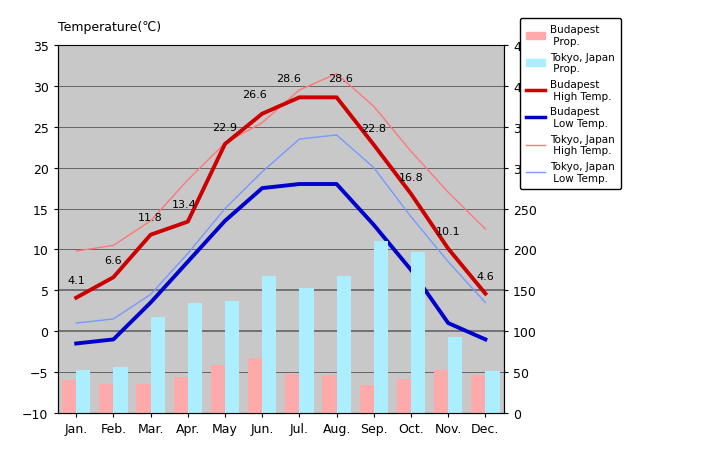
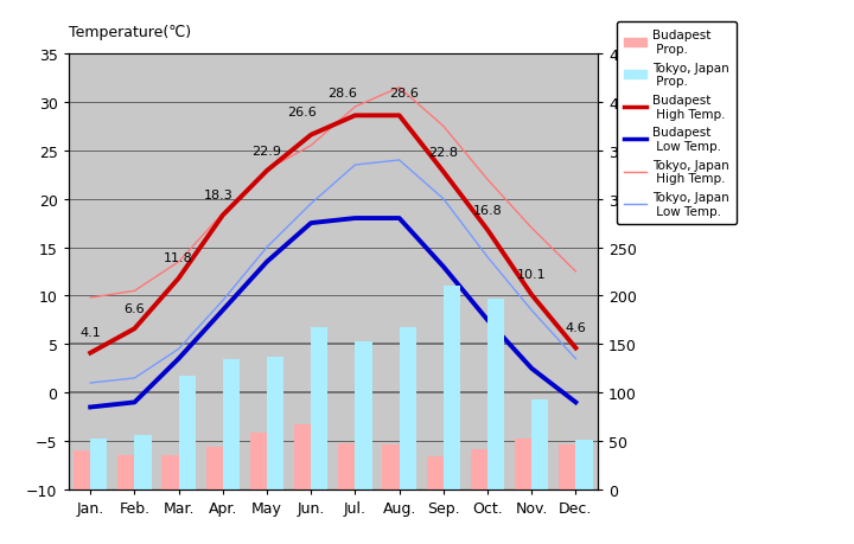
Budapest High Temp./Apr.: 13.4 -> 18.3
Budapest Low Temp./Nov.: 1.0 -> 2.5
